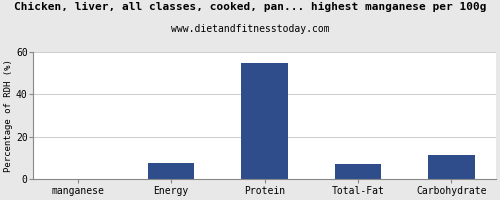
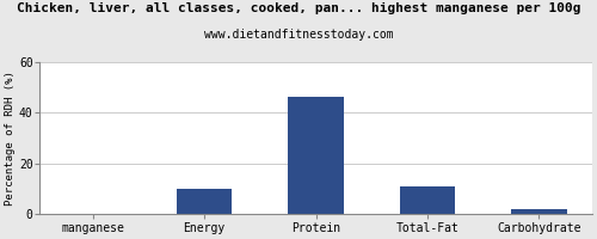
Energy: 7.5 -> 10.0
Protein: 55.0 -> 46.5
Total-Fat: 7.0 -> 11.0
Carbohydrate: 11.5 -> 2.0
